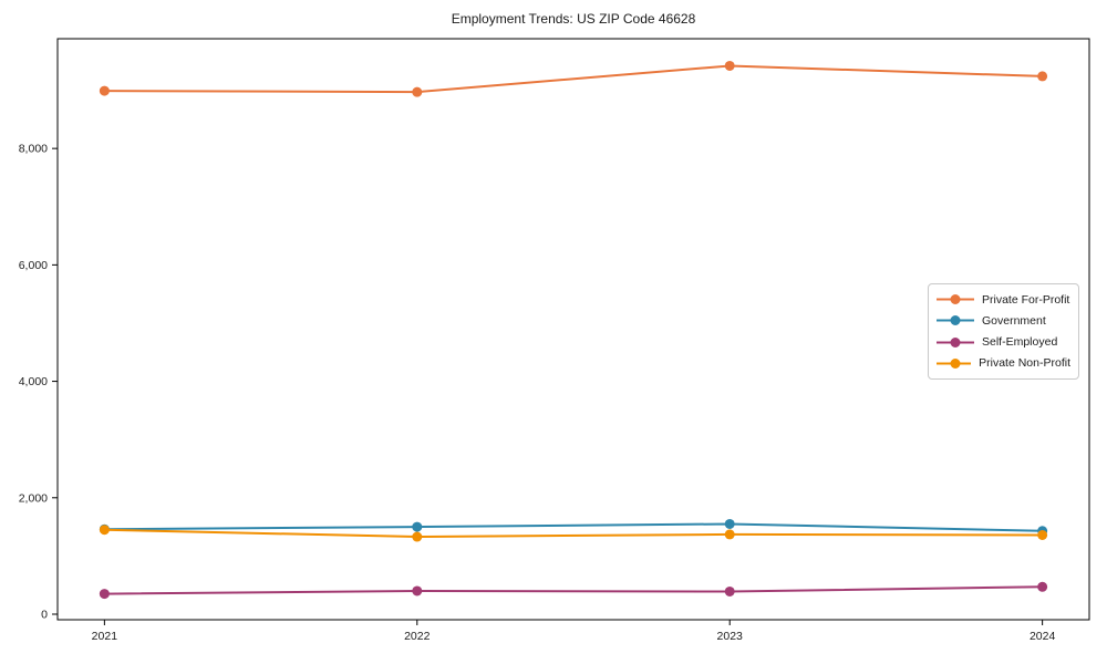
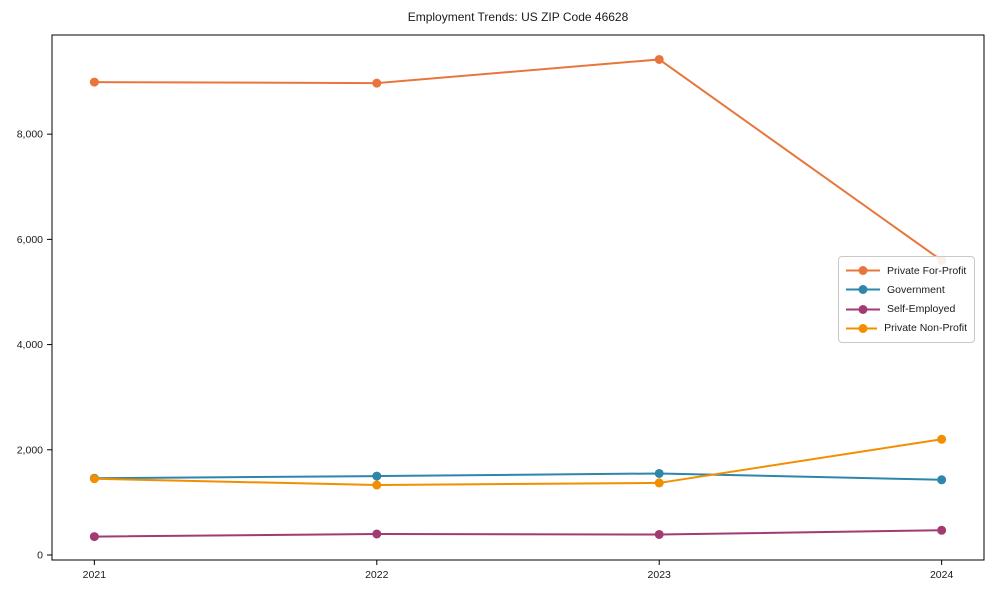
Private For-Profit/2024: 9200 -> 5600
Private Non-Profit/2024: 1400 -> 2200
